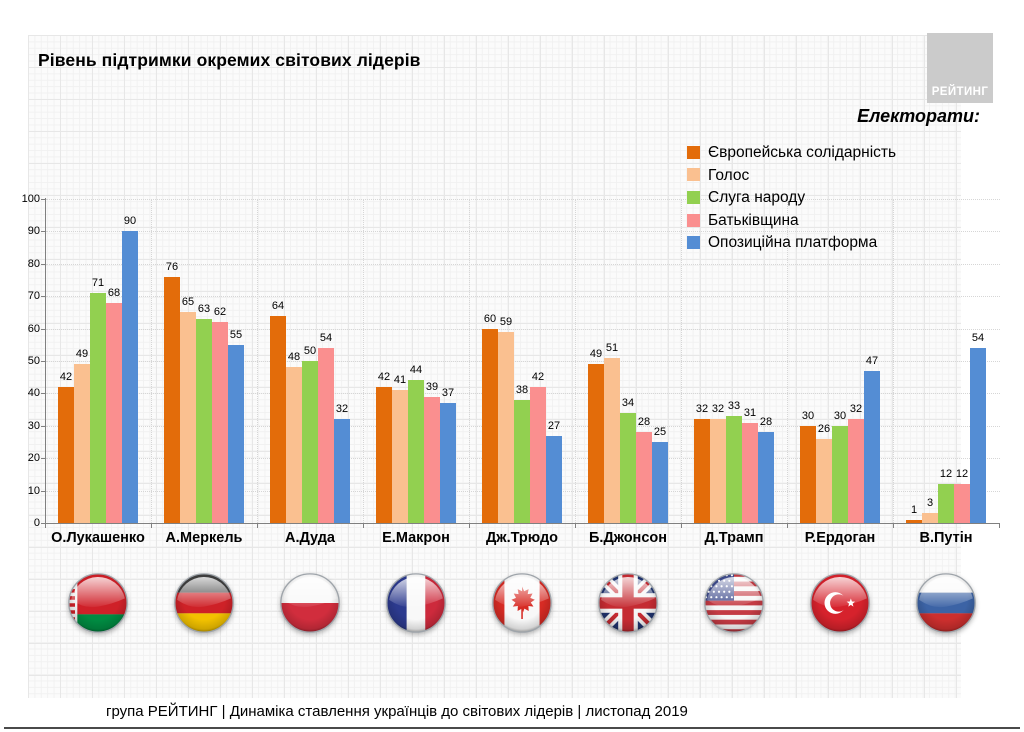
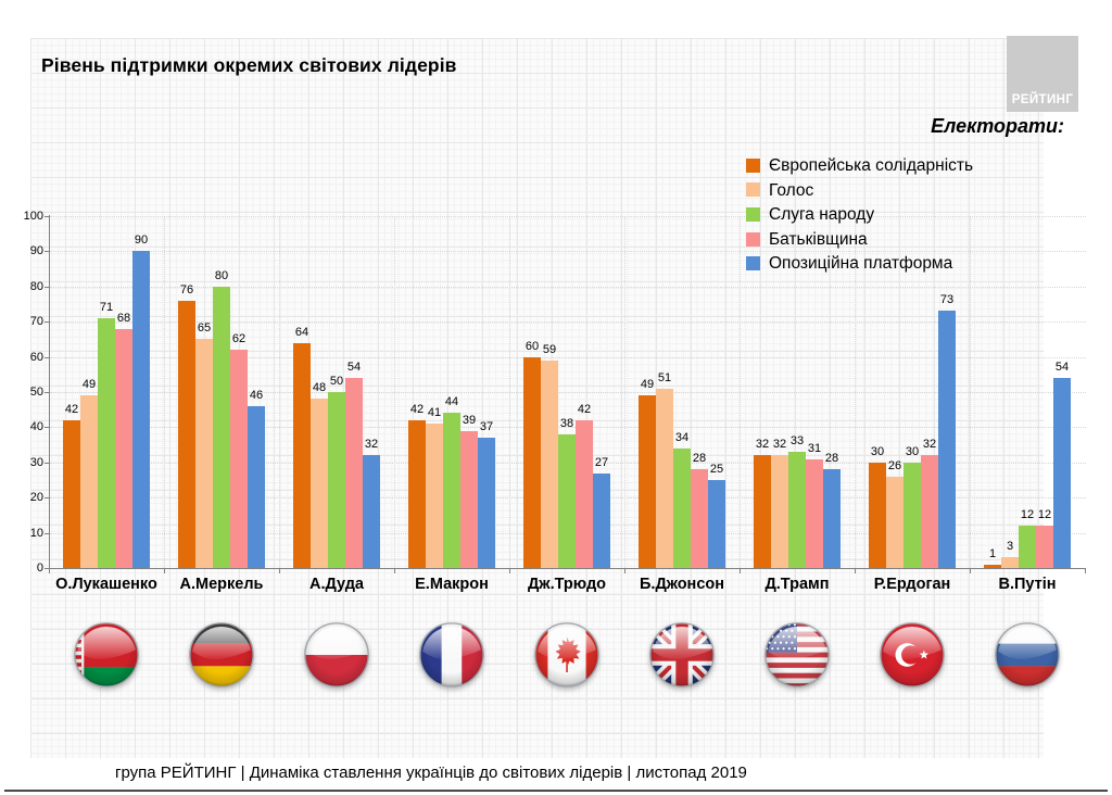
Слуга народу/А.Меркель: 63 -> 80
Опозиційна платформа/А.Меркель: 55 -> 46
Опозиційна платформа/Р.Ердоган: 47 -> 73
